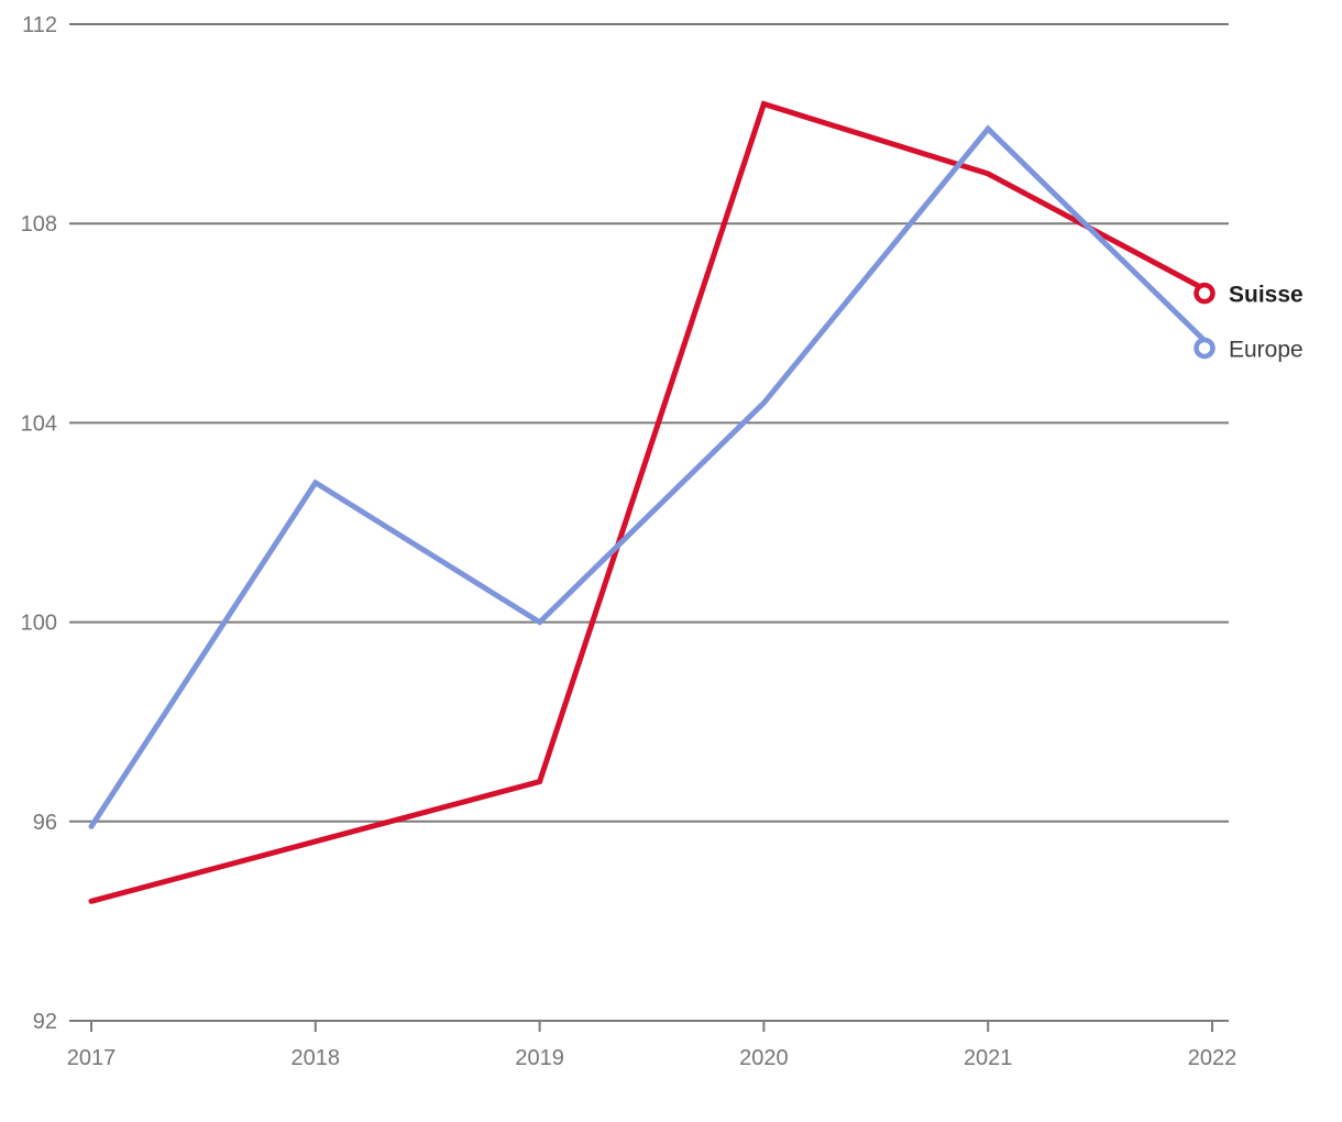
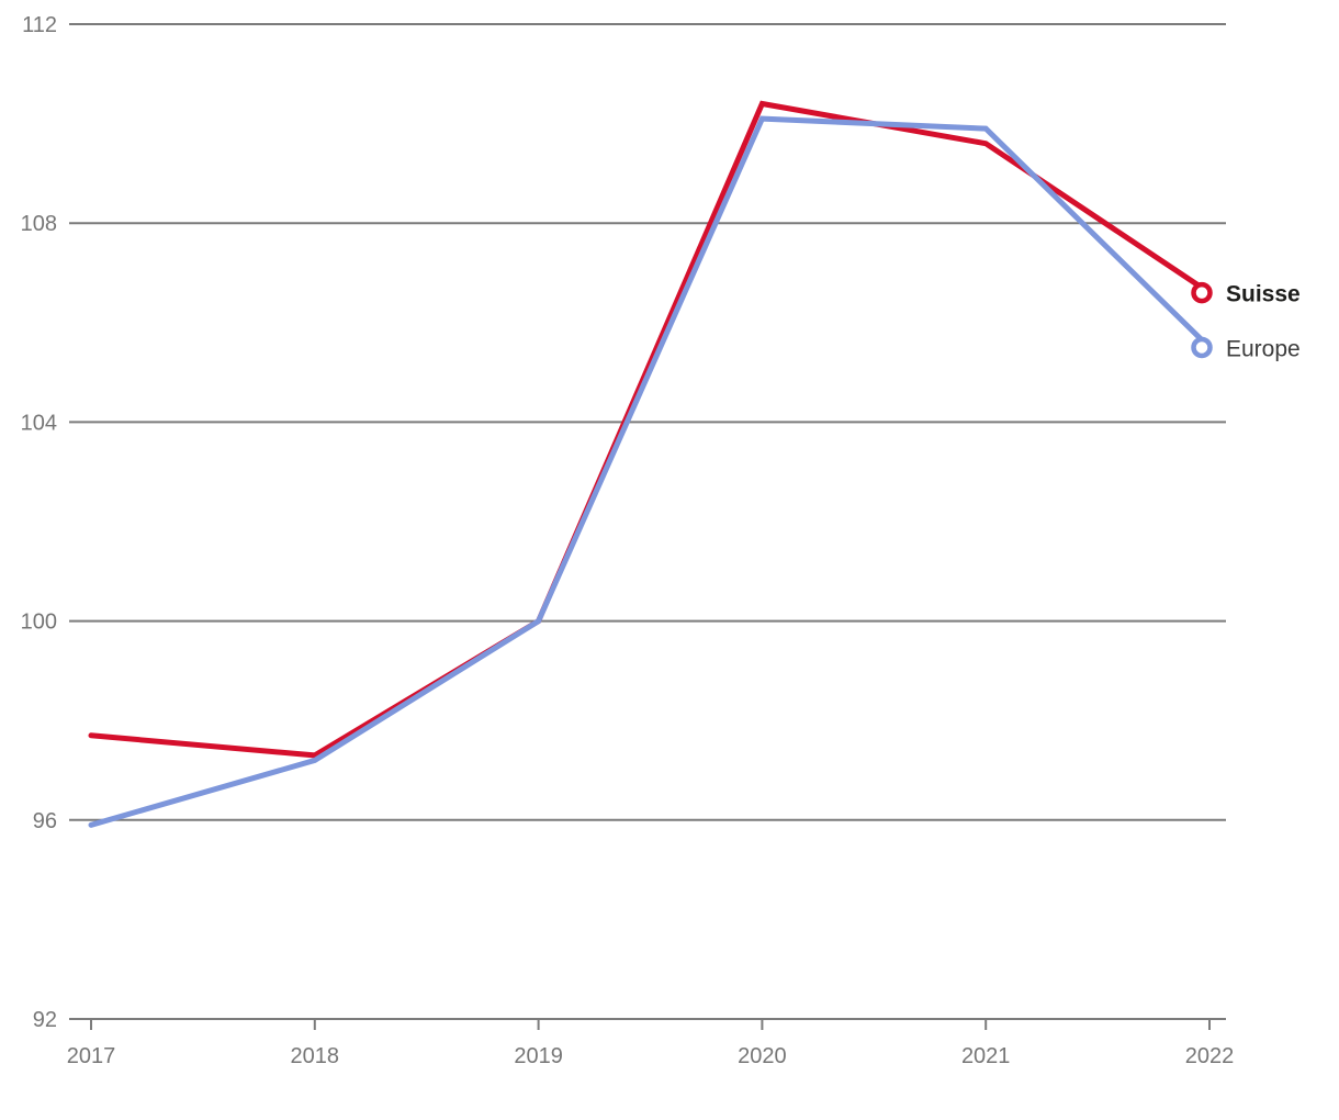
Suisse/2017: 94.4 -> 97.7
Suisse/2018: 95.6 -> 97.3
Europe/2018: 102.8 -> 97.2
Suisse/2019: 96.8 -> 100.0
Europe/2020: 104.4 -> 110.1
Suisse/2021: 109.0 -> 109.6
